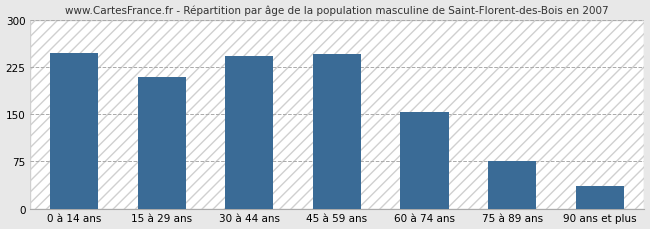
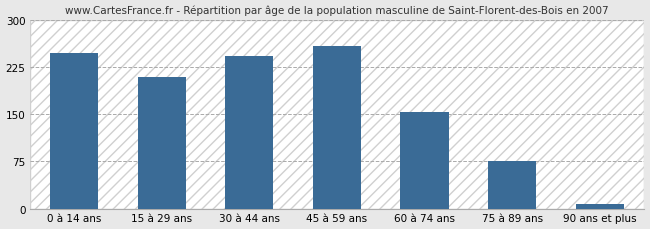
45 à 59 ans: 246 -> 258
90 ans et plus: 36 -> 8
